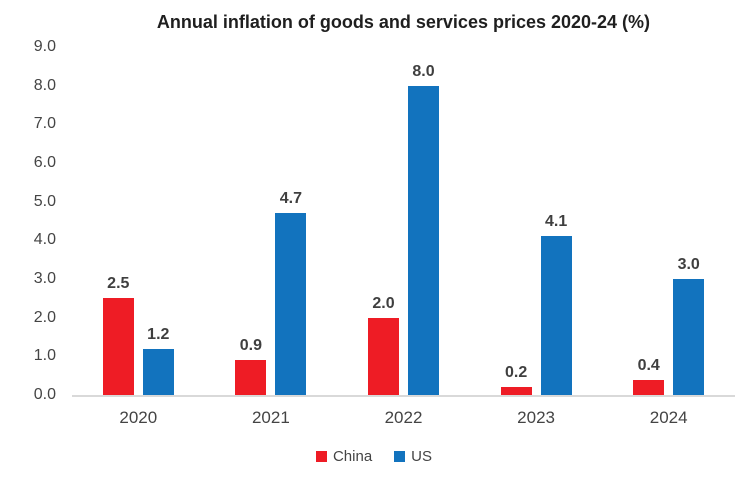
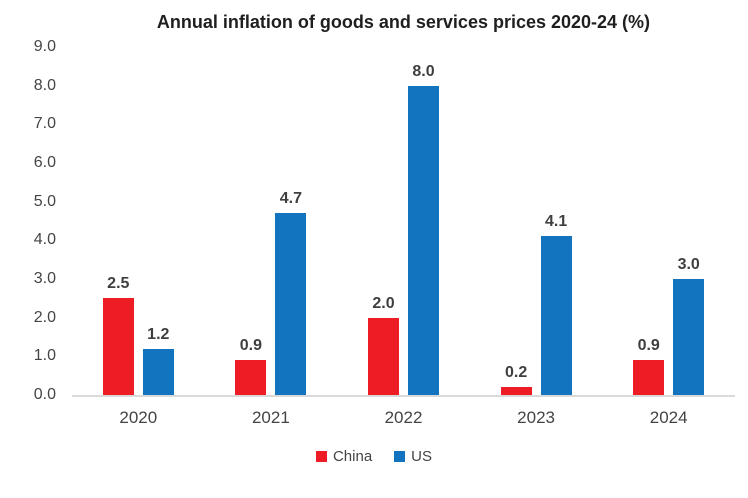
China/2024: 0.4 -> 0.9
